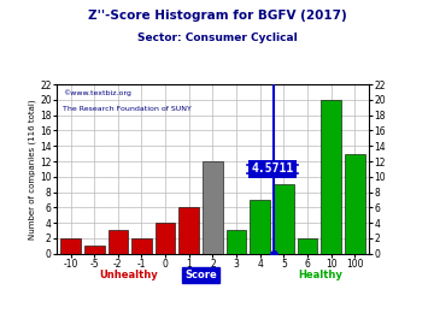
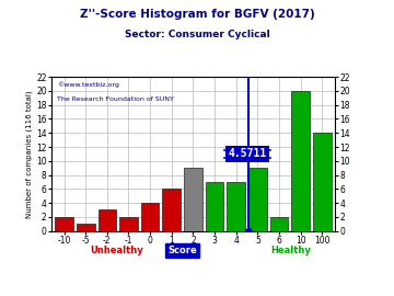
2: 12 -> 9
3: 3 -> 7
100: 13 -> 14
